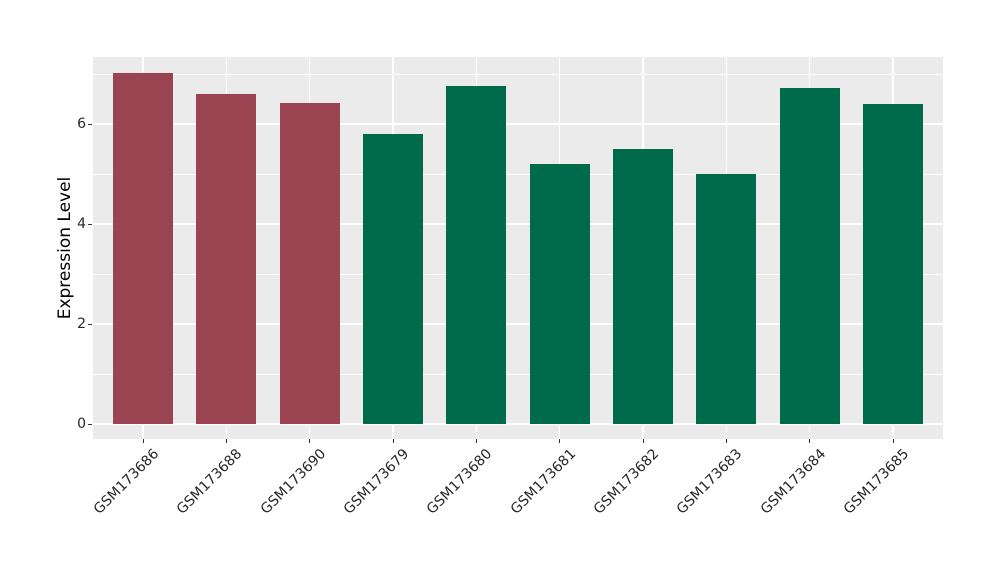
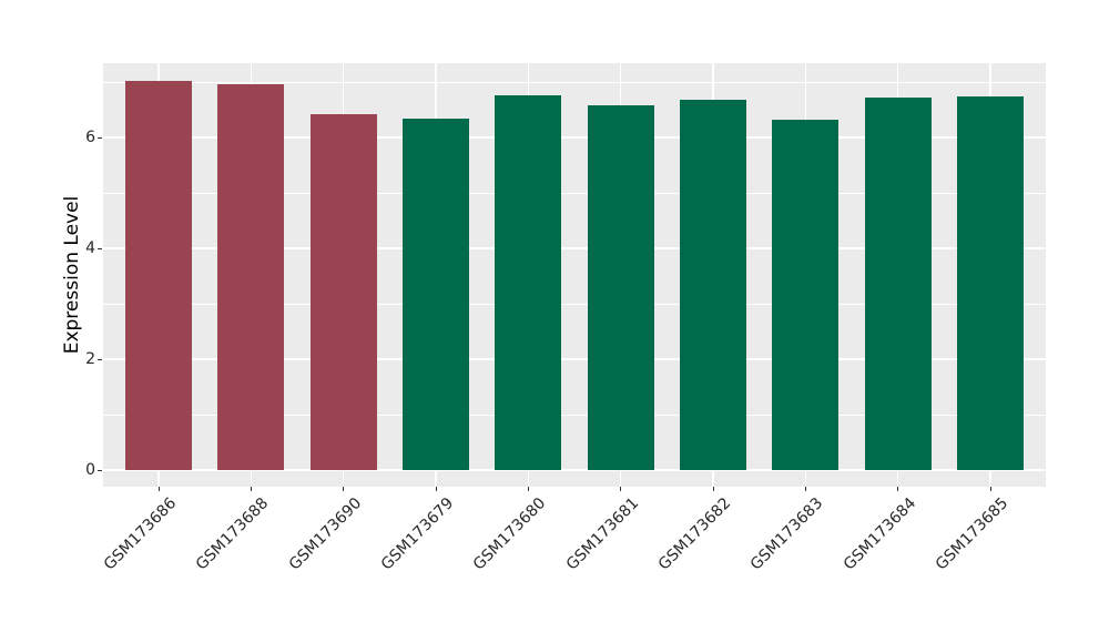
GSM173688: 6.6 -> 7.0
GSM173679: 5.8 -> 6.3
GSM173681: 5.2 -> 6.6
GSM173682: 5.5 -> 6.7
GSM173683: 5.0 -> 6.3
GSM173685: 6.4 -> 6.7
